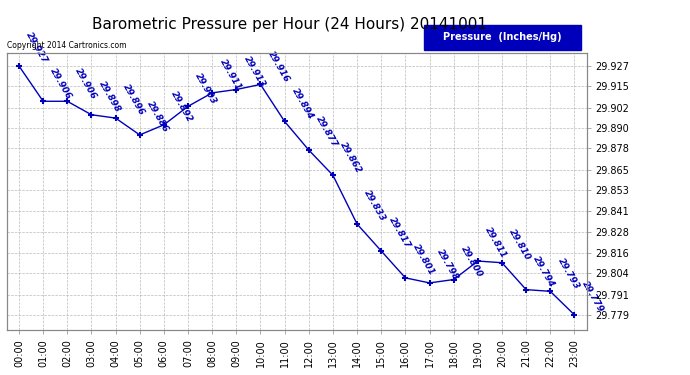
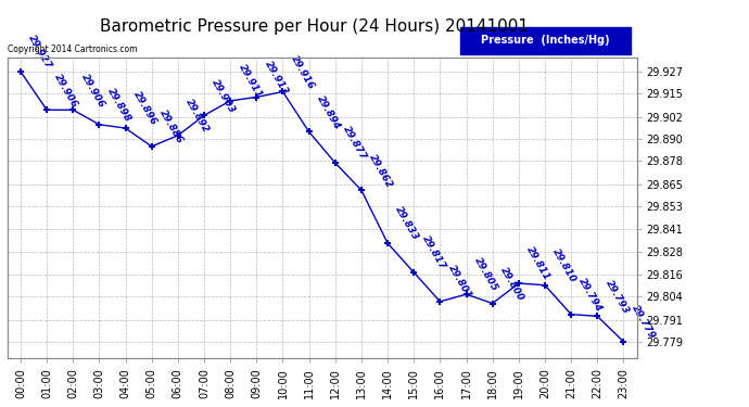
17:00: 29.798 -> 29.805
